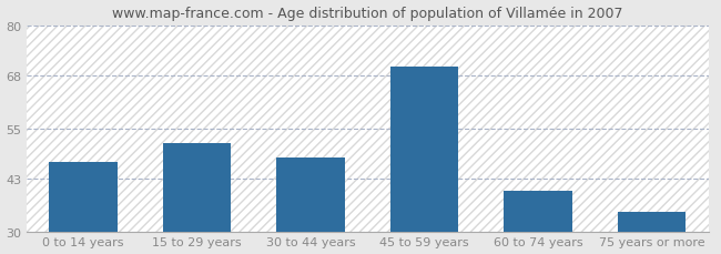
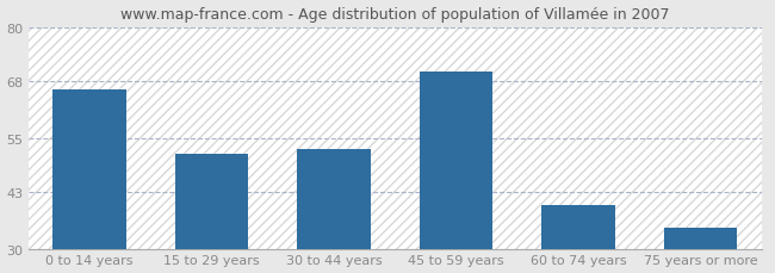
0 to 14 years: 47.0 -> 66.0
30 to 44 years: 48.0 -> 52.5
